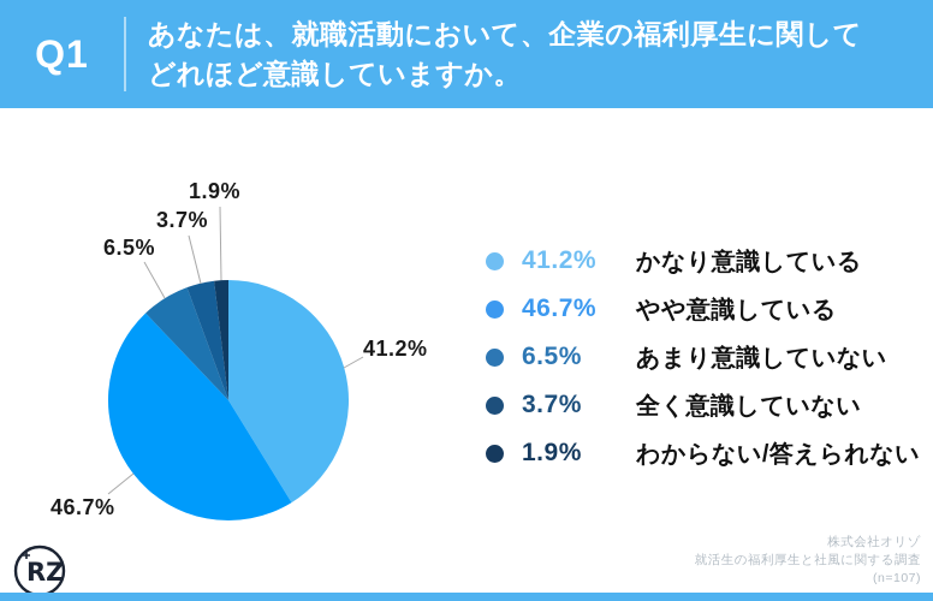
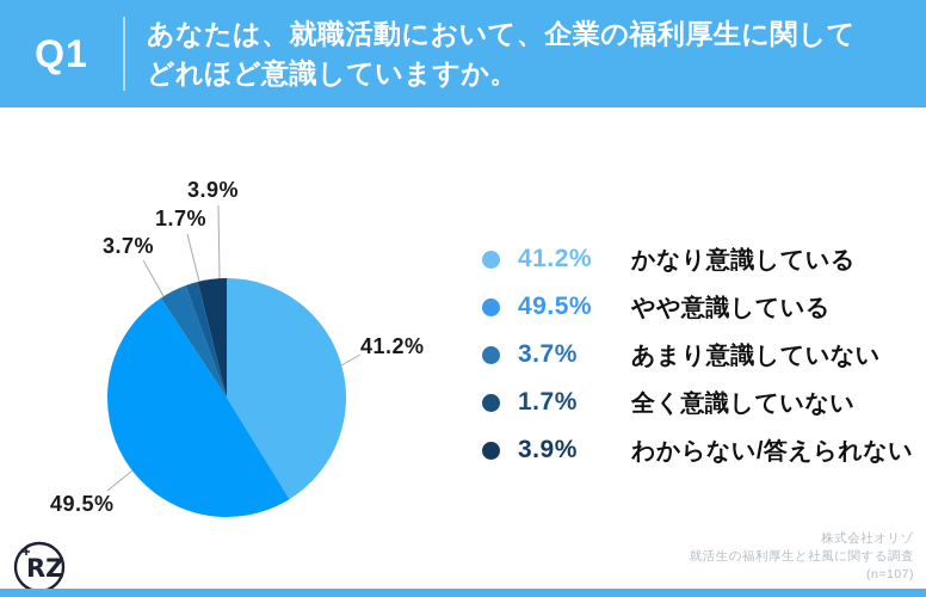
やや意識している: 46.7% -> 49.5%
あまり意識していない: 6.5% -> 3.7%
全く意識していない: 3.7% -> 1.7%
わからない/答えられない: 1.9% -> 3.9%
